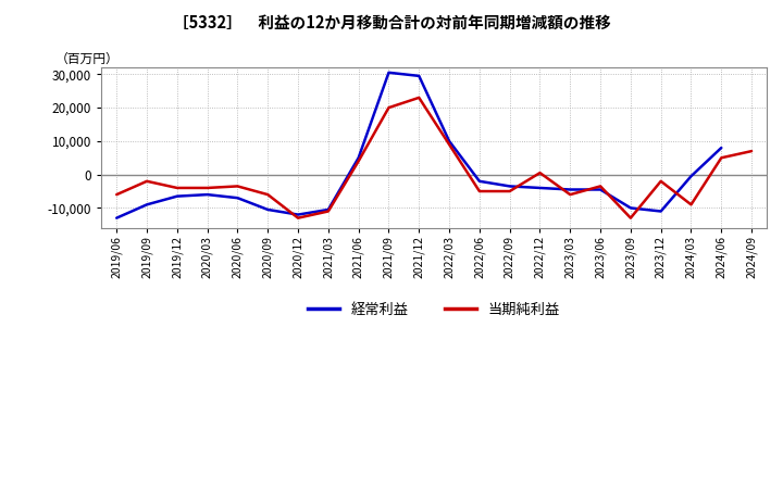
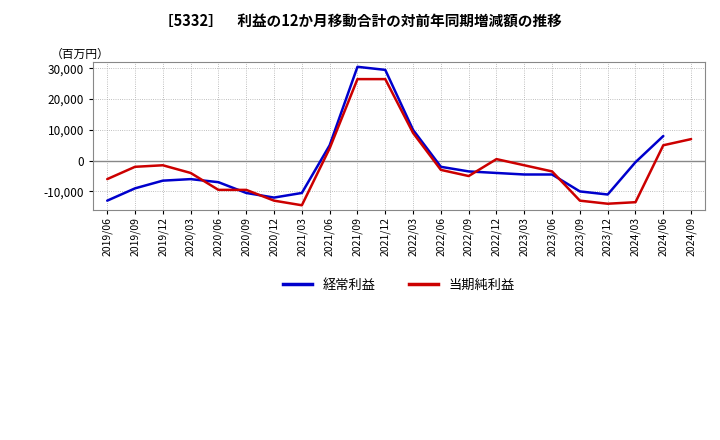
当期純利益/2019/12: -4,000 -> -1,500
当期純利益/2020/06: -3,500 -> -9,500
当期純利益/2020/09: -6,000 -> -9,500
当期純利益/2021/03: -11,000 -> -14,500
当期純利益/2021/09: 20,000 -> 26,500
当期純利益/2021/12: 23,000 -> 26,500
当期純利益/2022/06: -5,000 -> -3,000
当期純利益/2023/03: -6,000 -> -1,500
当期純利益/2023/12: -2,000 -> -14,000
当期純利益/2024/03: -9,000 -> -13,500
